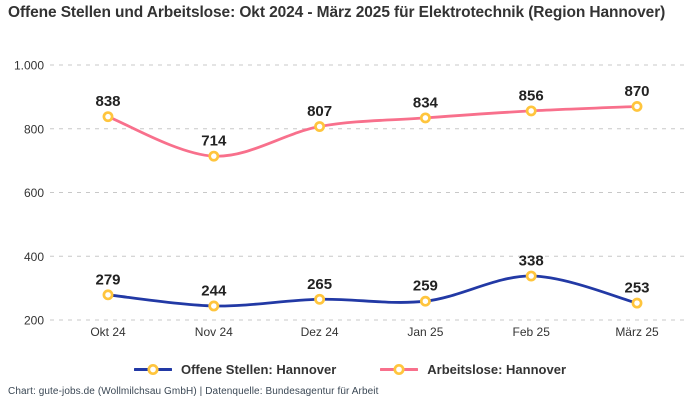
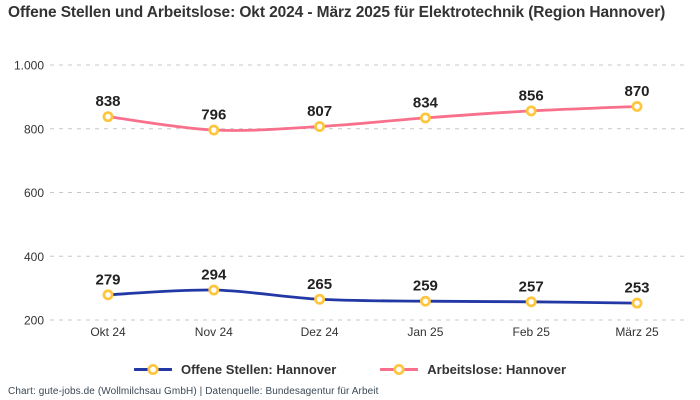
Offene Stellen: Hannover/Nov 24: 244 -> 294
Arbeitslose: Hannover/Nov 24: 714 -> 796
Offene Stellen: Hannover/Feb 25: 338 -> 257
